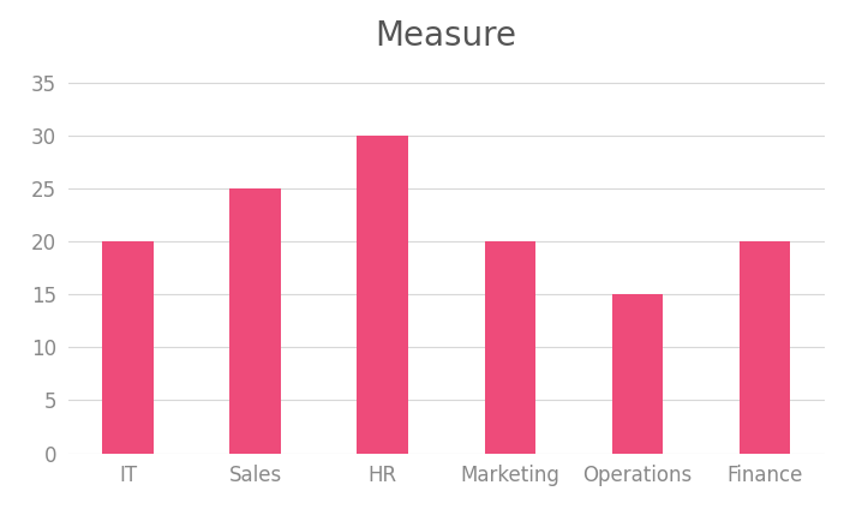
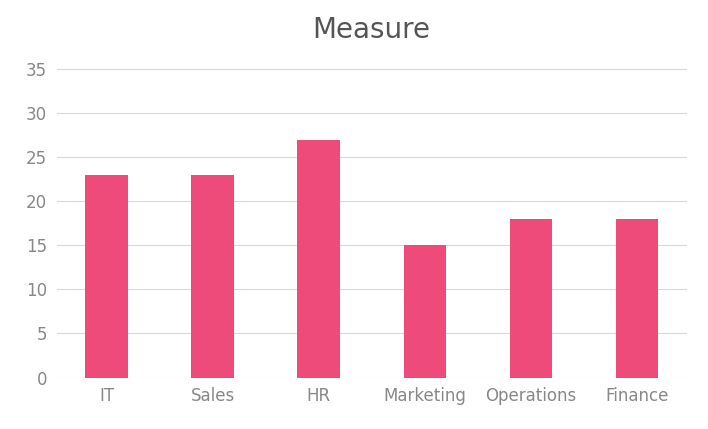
IT: 20 -> 23
Sales: 25 -> 23
HR: 30 -> 27
Marketing: 20 -> 15
Operations: 15 -> 18
Finance: 20 -> 18
